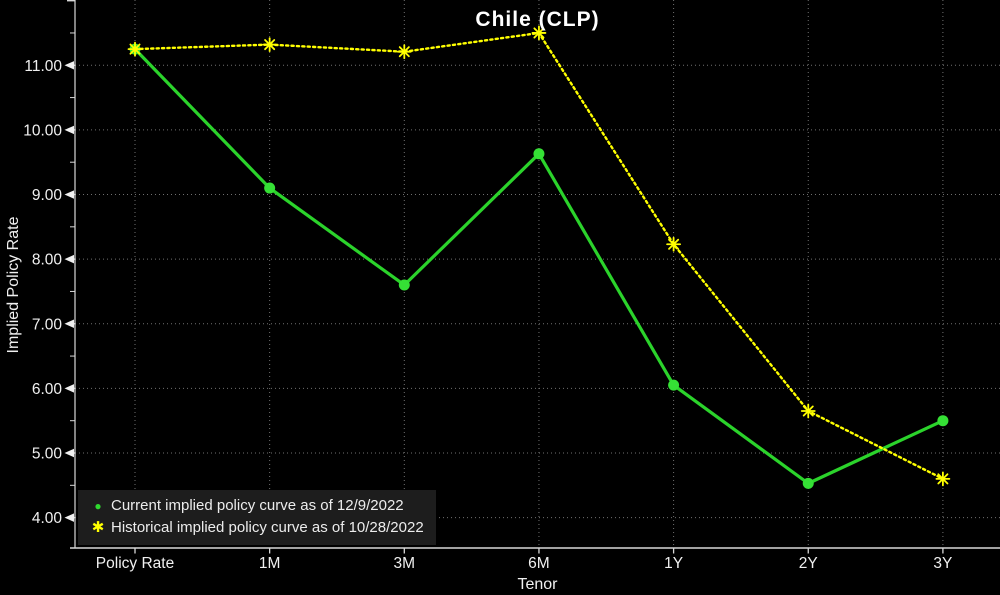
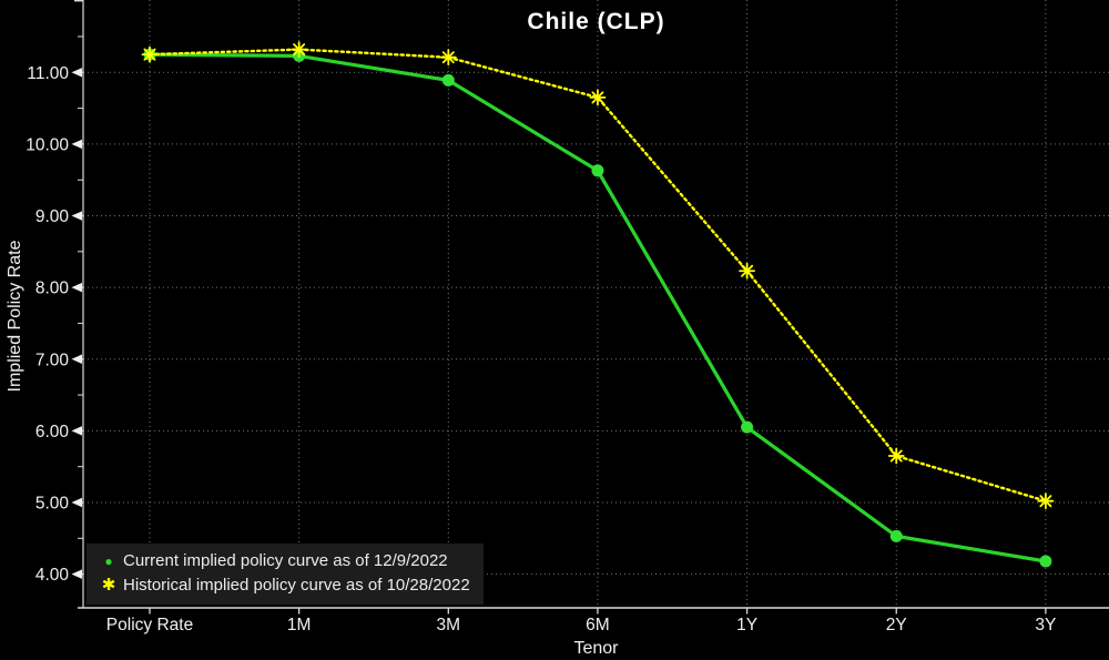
Current implied policy curve as of 12/9/2022/1M: 9.1 -> 11.2
Current implied policy curve as of 12/9/2022/3M: 7.6 -> 10.9
Historical implied policy curve as of 10/28/2022/6M: 11.5 -> 10.7
Current implied policy curve as of 12/9/2022/3Y: 5.5 -> 4.2
Historical implied policy curve as of 10/28/2022/3Y: 4.6 -> 5.0
